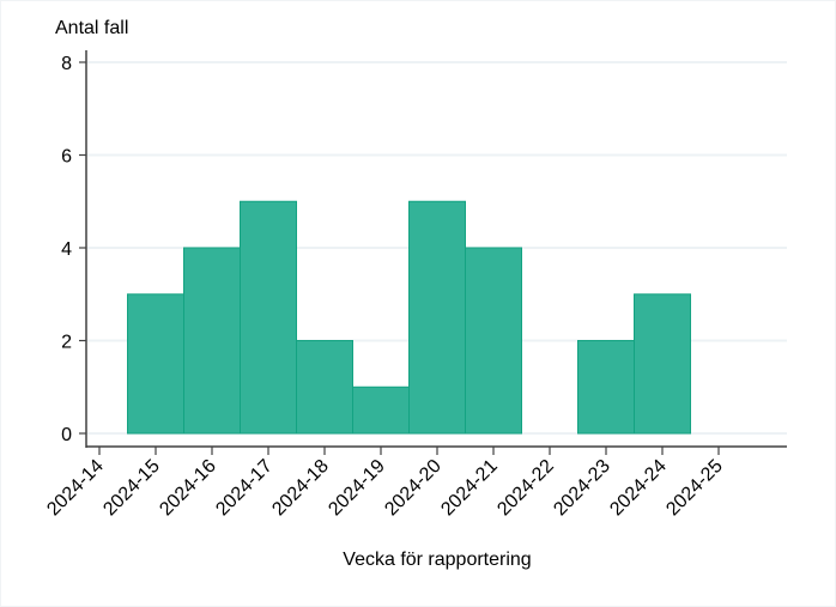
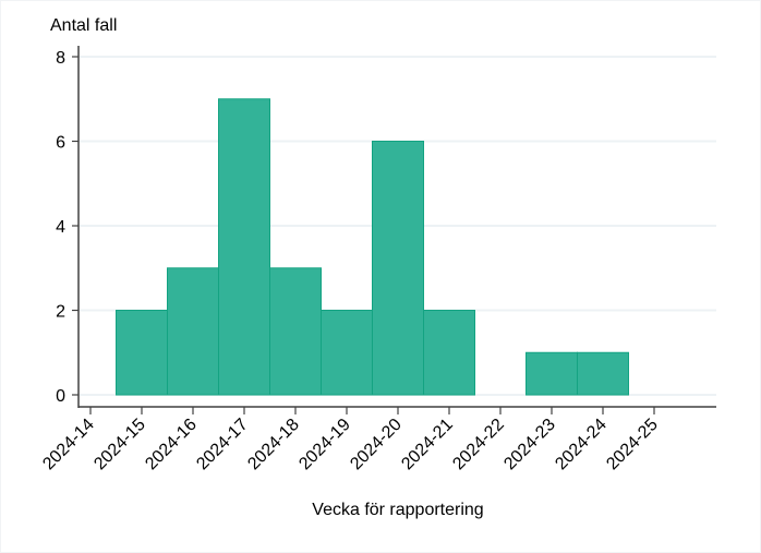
2024-15: 3 -> 2
2024-16: 4 -> 3
2024-17: 5 -> 7
2024-18: 2 -> 3
2024-19: 1 -> 2
2024-20: 5 -> 6
2024-21: 4 -> 2
2024-23: 2 -> 1
2024-24: 3 -> 1
